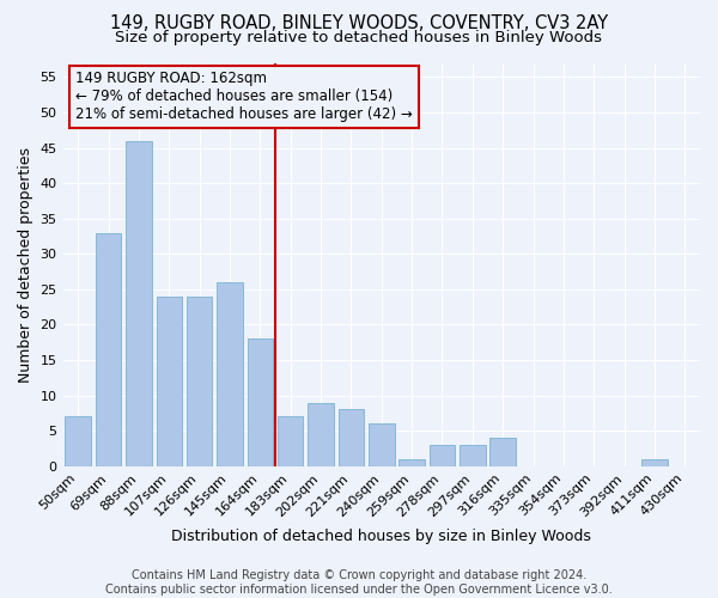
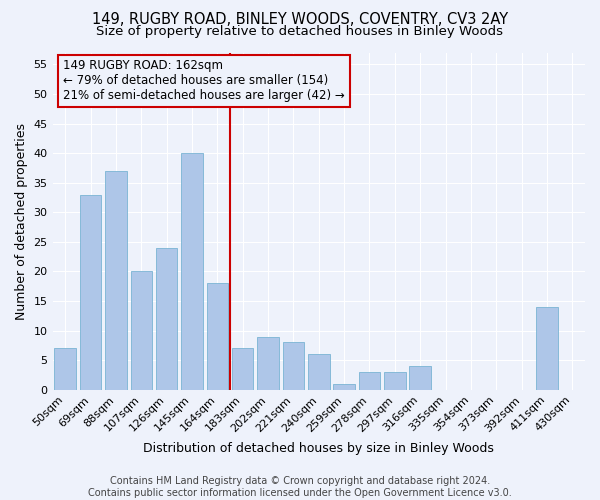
88sqm: 46 -> 37
107sqm: 24 -> 20
145sqm: 26 -> 40
411sqm: 1 -> 14
